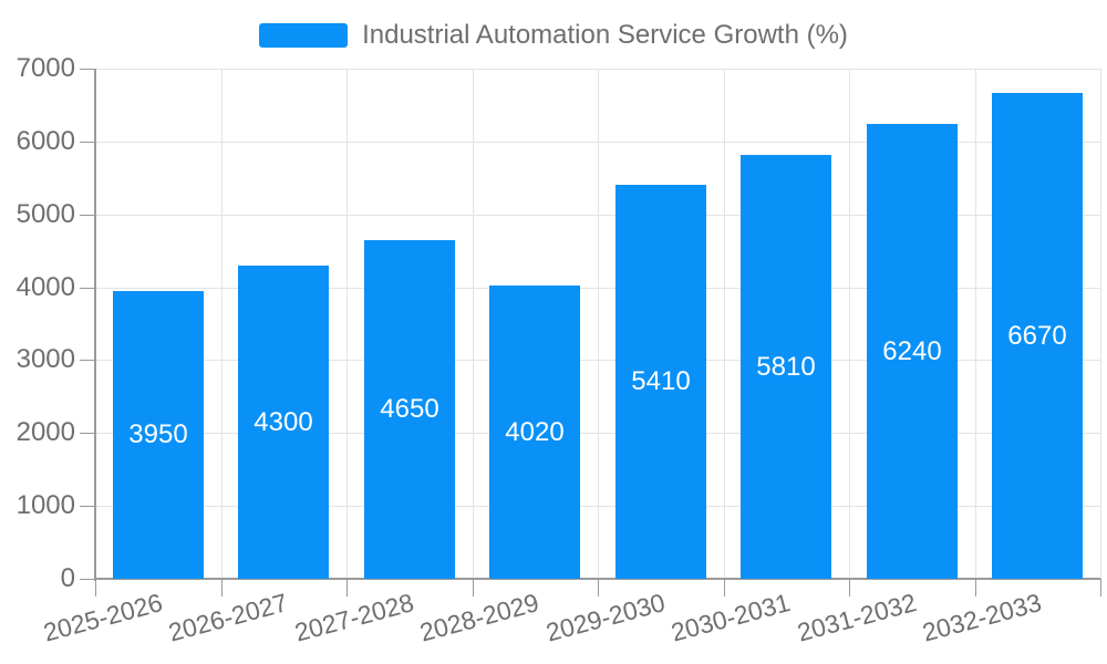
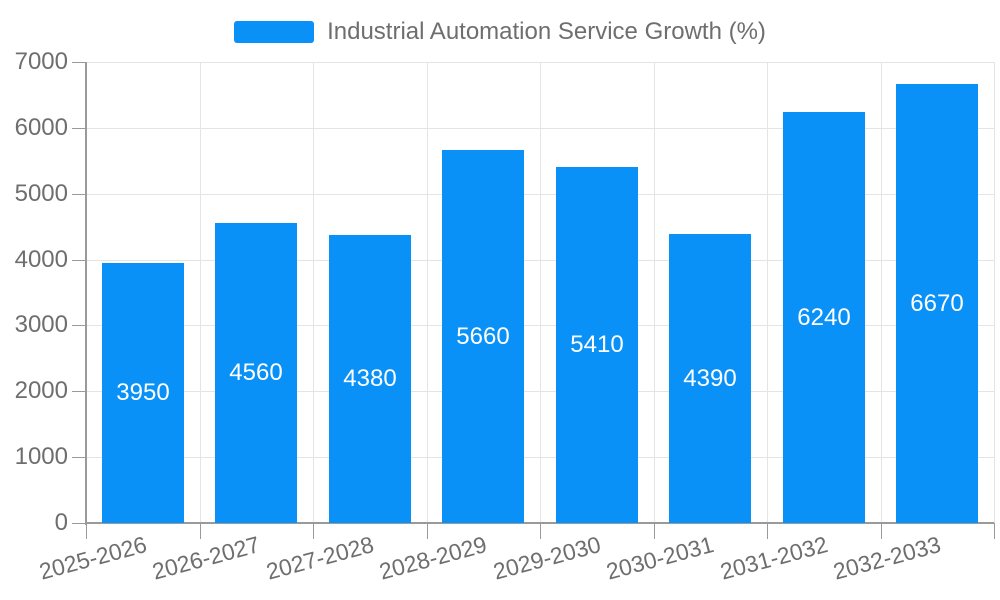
2026-2027: 4300 -> 4560
2027-2028: 4650 -> 4380
2028-2029: 4020 -> 5660
2030-2031: 5810 -> 4390
